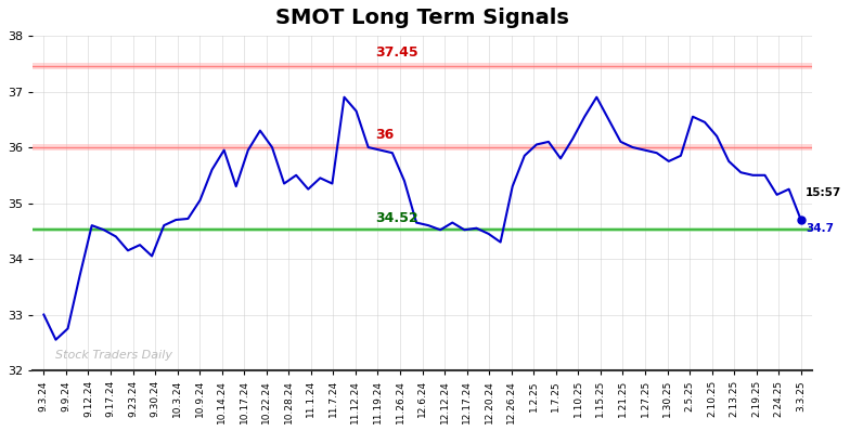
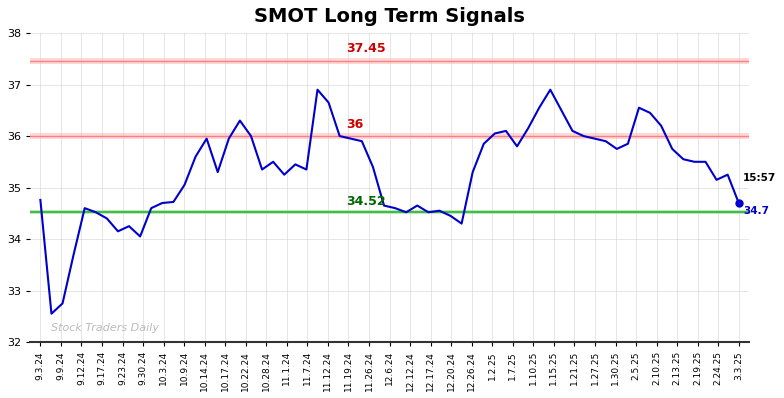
9.3.24: 33.00 -> 34.76
